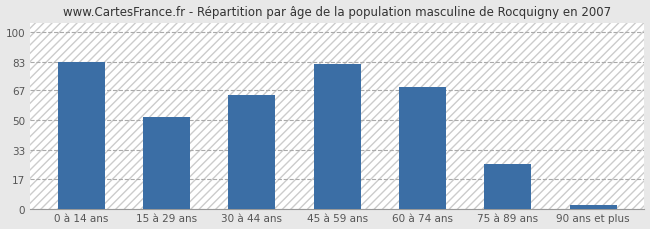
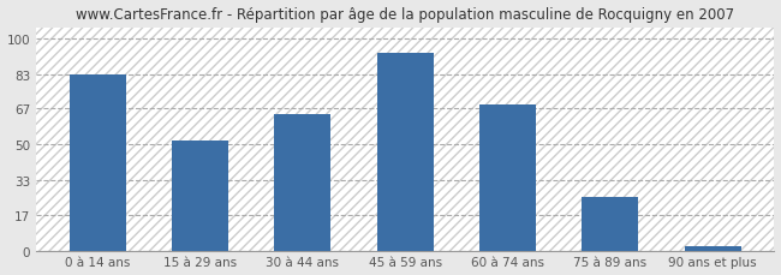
45 à 59 ans: 82 -> 93
